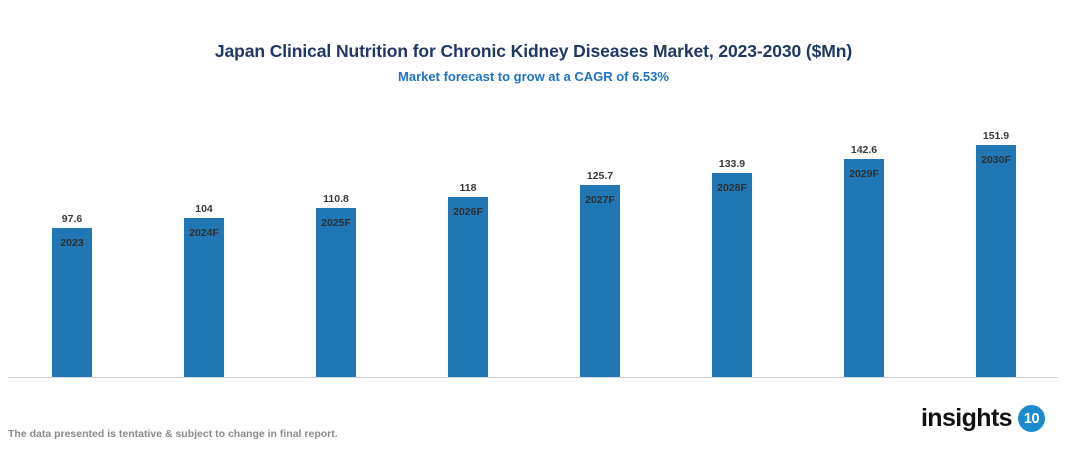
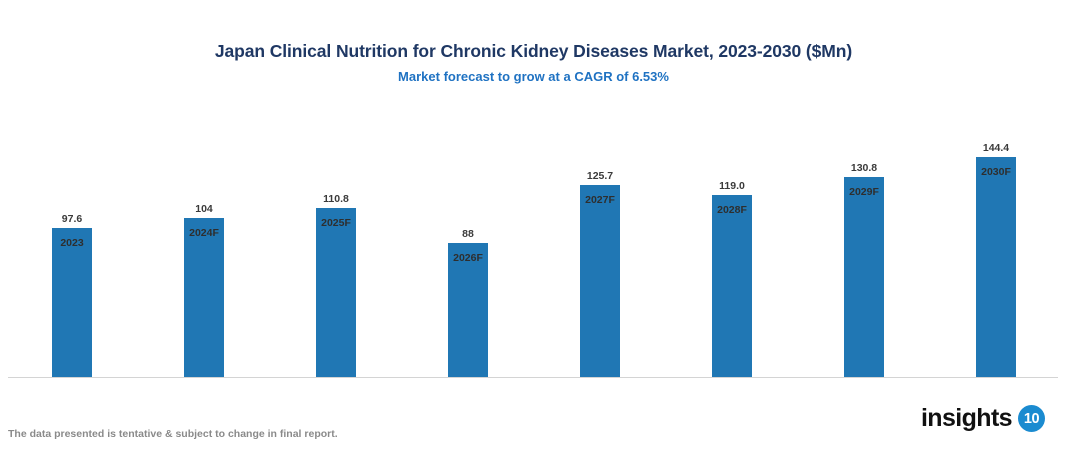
2026F: 118 -> 88
2028F: 133.9 -> 119.0
2029F: 142.6 -> 130.8
2030F: 151.9 -> 144.4
